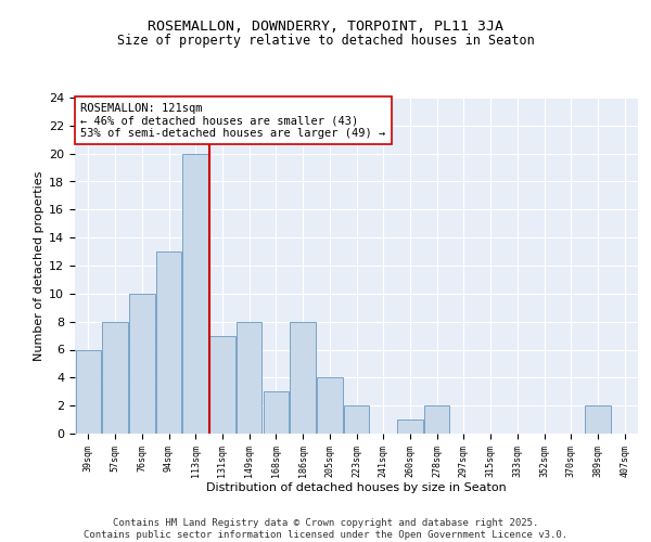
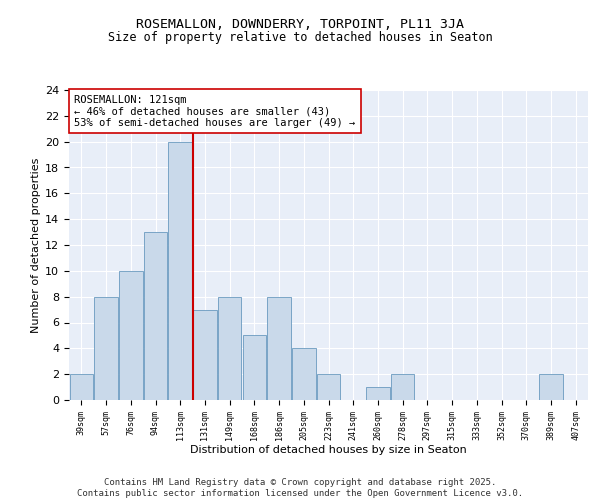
39sqm: 6 -> 2
168sqm: 3 -> 5
